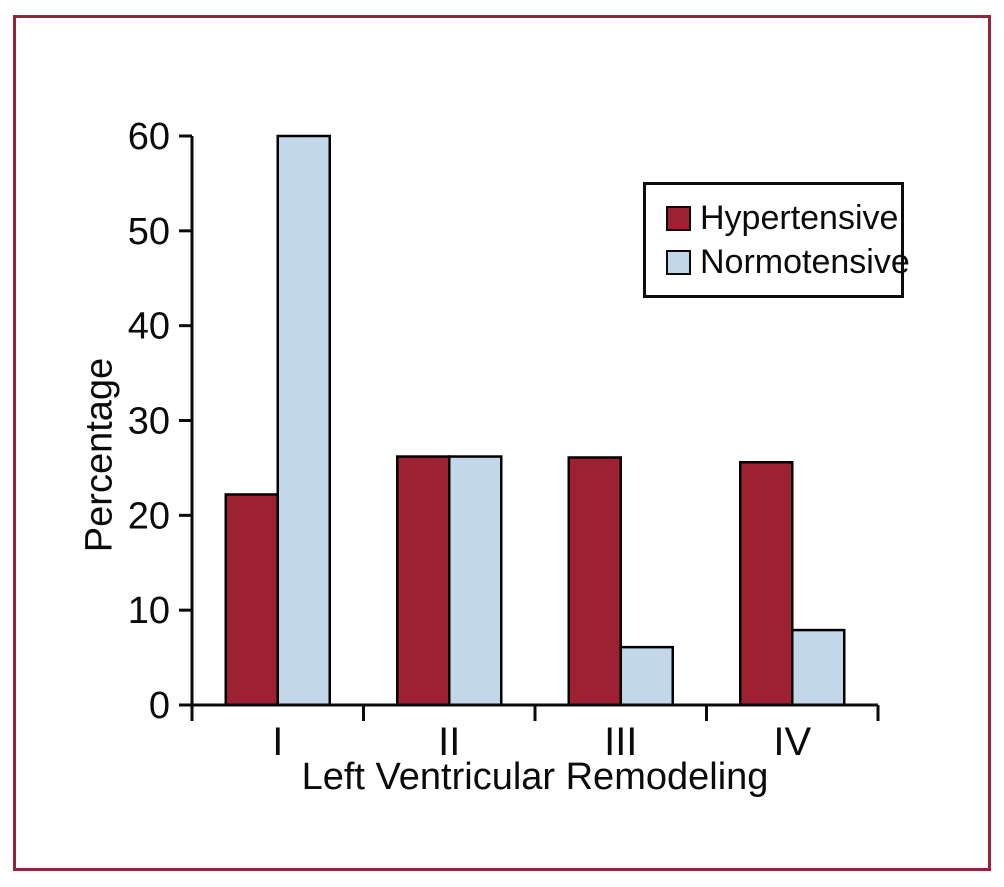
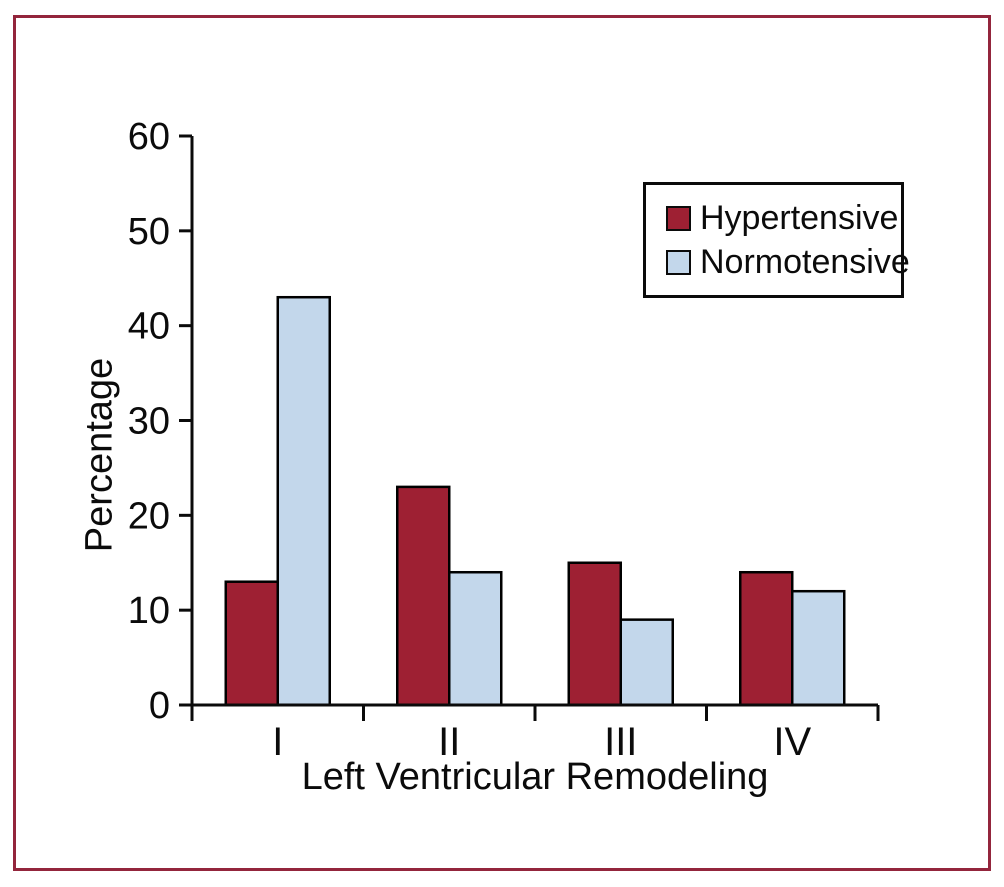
Hypertensive/I: 22 -> 13
Normotensive/I: 60 -> 43
Hypertensive/II: 26 -> 23
Normotensive/II: 26 -> 14
Hypertensive/III: 26 -> 15
Normotensive/III: 6 -> 9
Hypertensive/IV: 26 -> 14
Normotensive/IV: 8 -> 12
